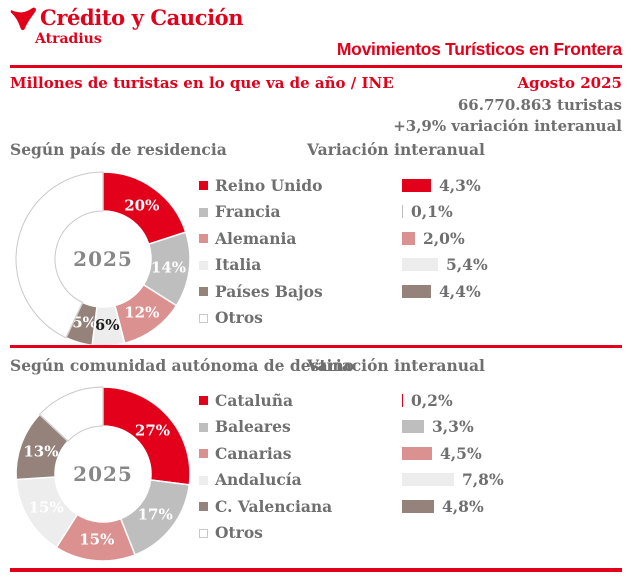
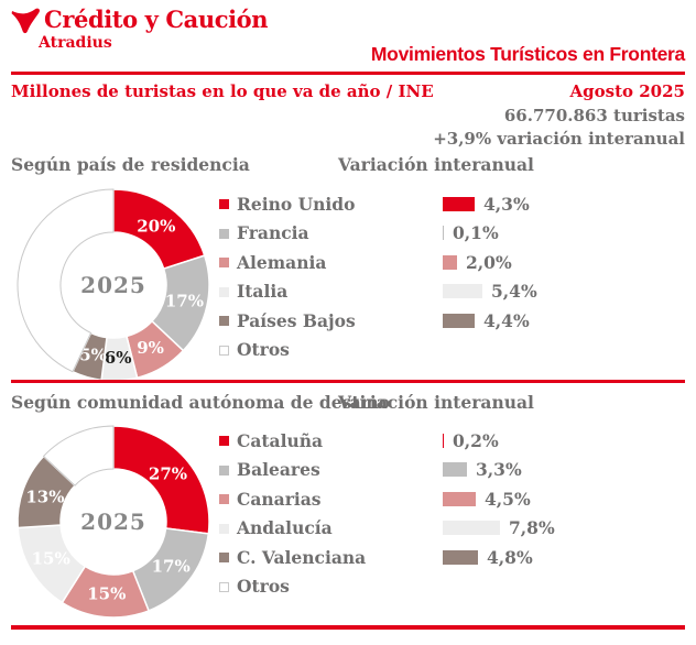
Según país de residencia/Francia: 14% -> 17%
Según país de residencia/Alemania: 12% -> 9%
